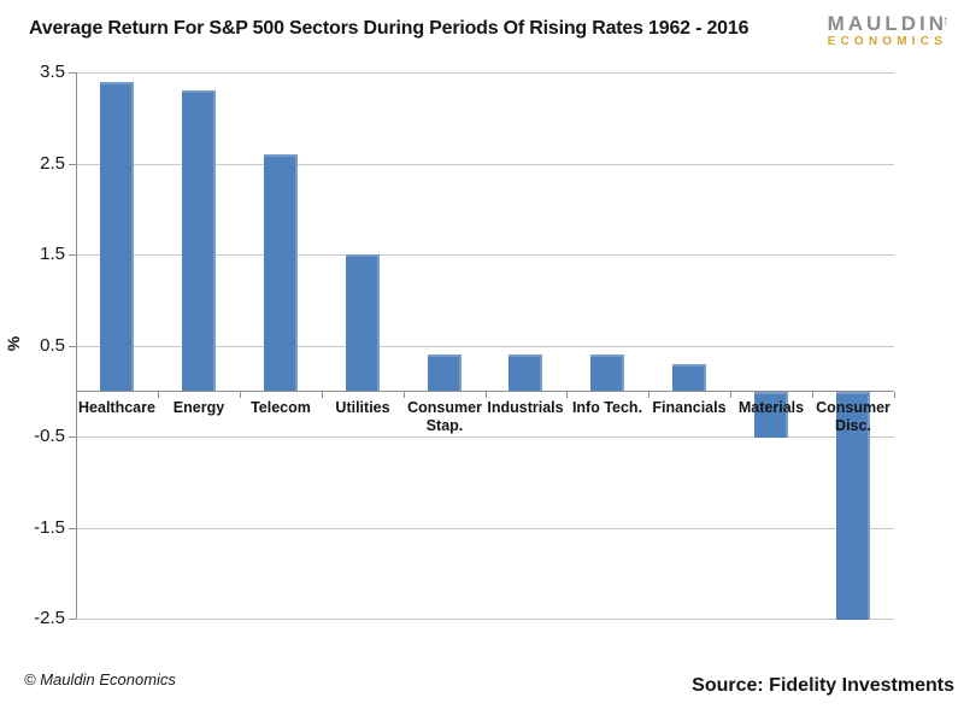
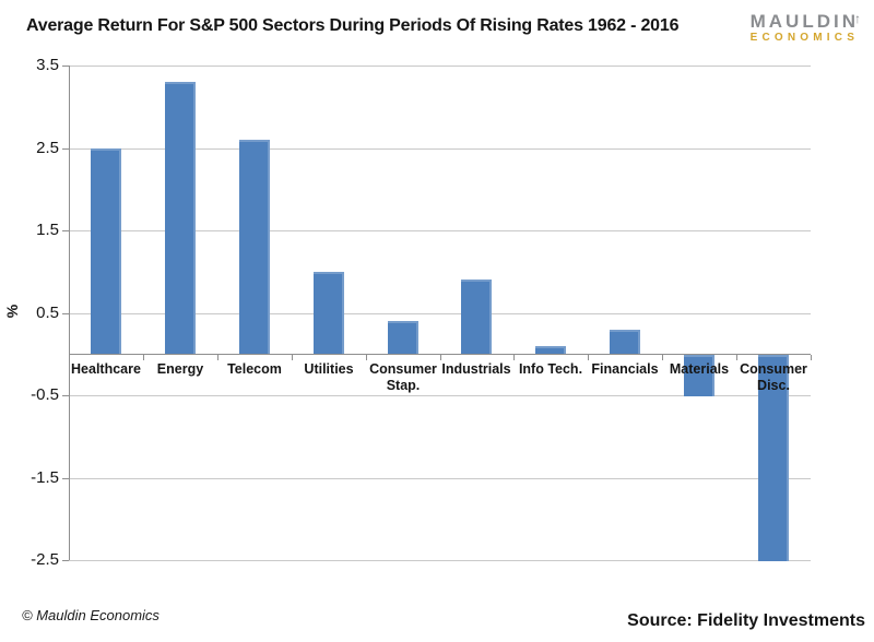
Healthcare: 3.4 -> 2.5
Utilities: 1.5 -> 1.0
Industrials: 0.4 -> 0.9
Info Tech.: 0.4 -> 0.1
